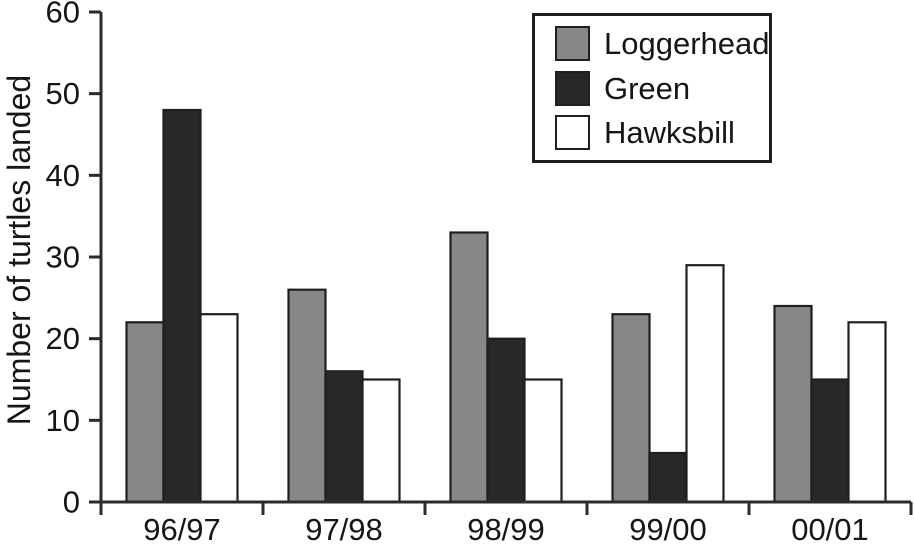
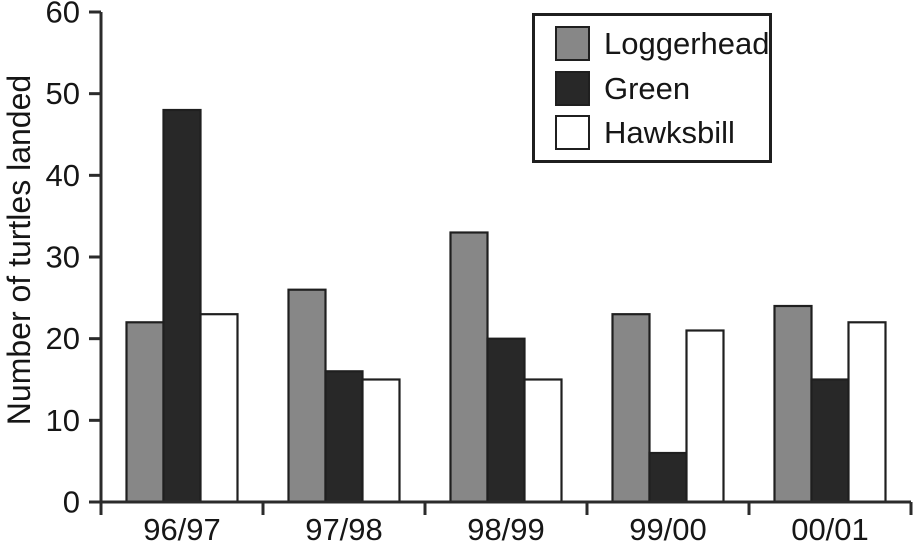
Hawksbill/99/00: 29 -> 21
